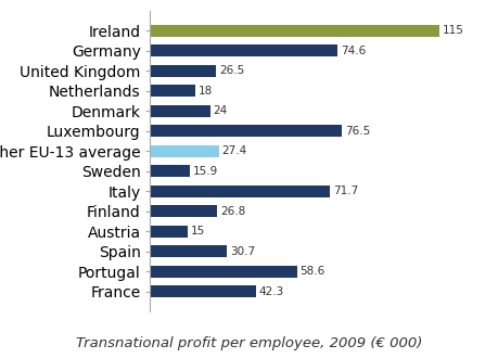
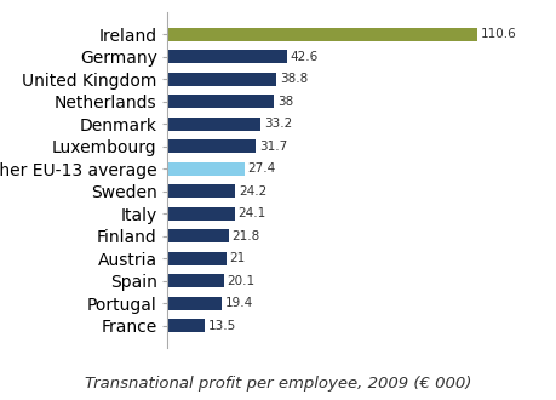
Ireland: 115 -> 110.6
Germany: 74.6 -> 42.6
United Kingdom: 26.5 -> 38.8
Netherlands: 18 -> 38
Denmark: 24 -> 33.2
Luxembourg: 76.5 -> 31.7
Sweden: 15.9 -> 24.2
Italy: 71.7 -> 24.1
Finland: 26.8 -> 21.8
Austria: 15 -> 21
Spain: 30.7 -> 20.1
Portugal: 58.6 -> 19.4
France: 42.3 -> 13.5
